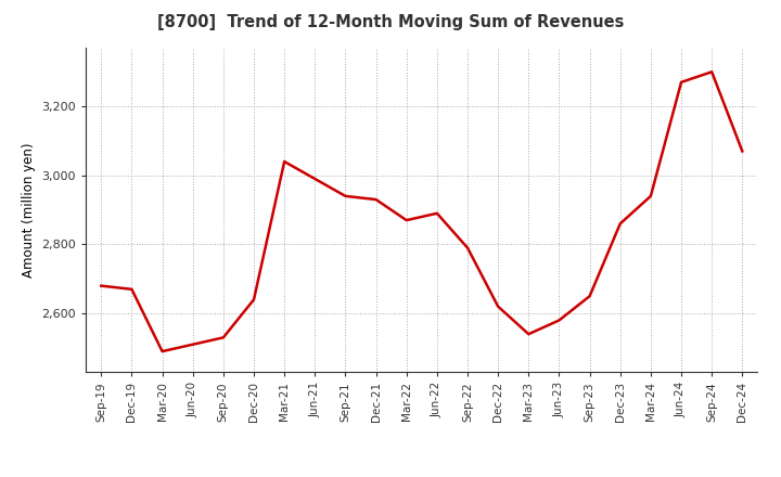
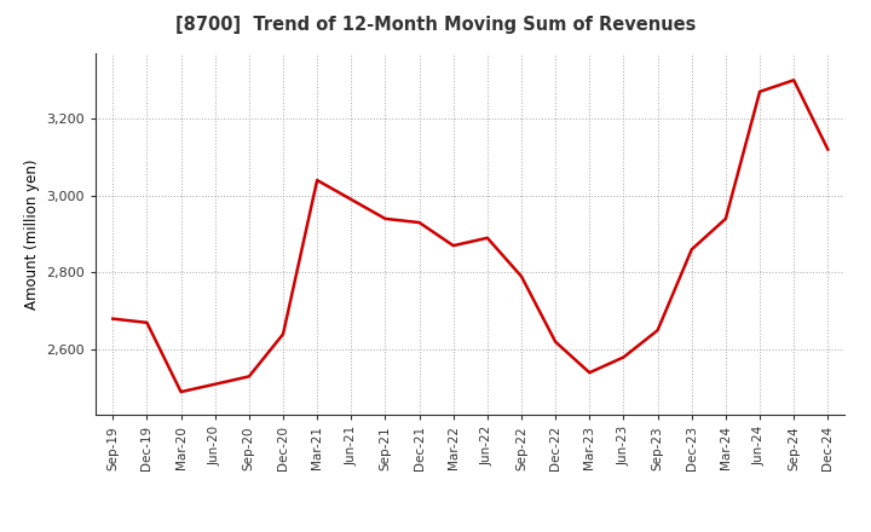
Dec-24: 3,070 -> 3,120
